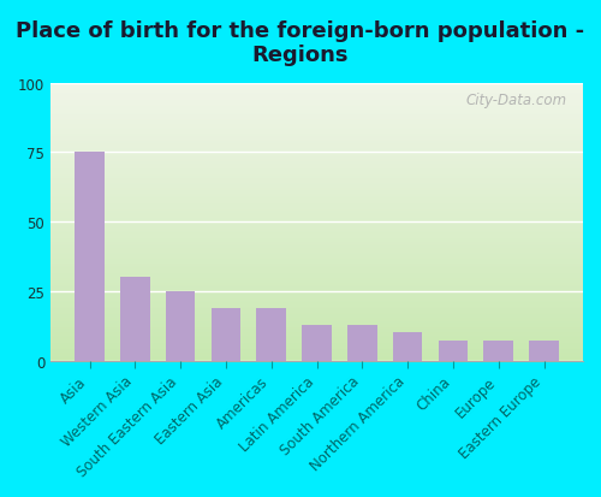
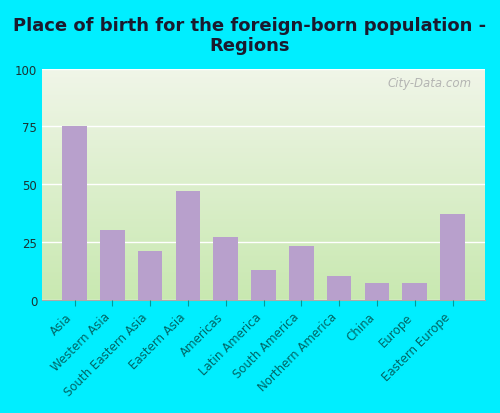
South Eastern Asia: 25 -> 21
Eastern Asia: 19 -> 47
Americas: 19 -> 27
South America: 13 -> 23
Eastern Europe: 7 -> 37
